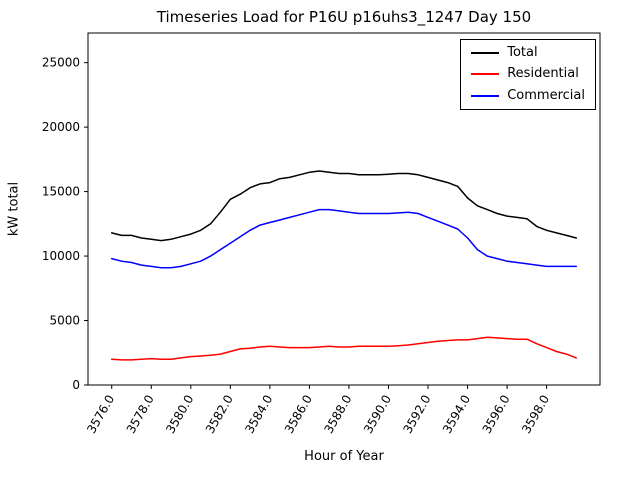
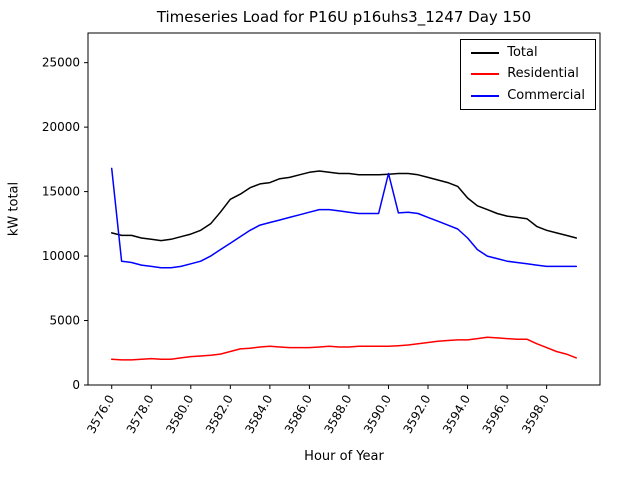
Commercial/3576.0: 9800 -> 16800
Commercial/3590.0: 13300 -> 16400
